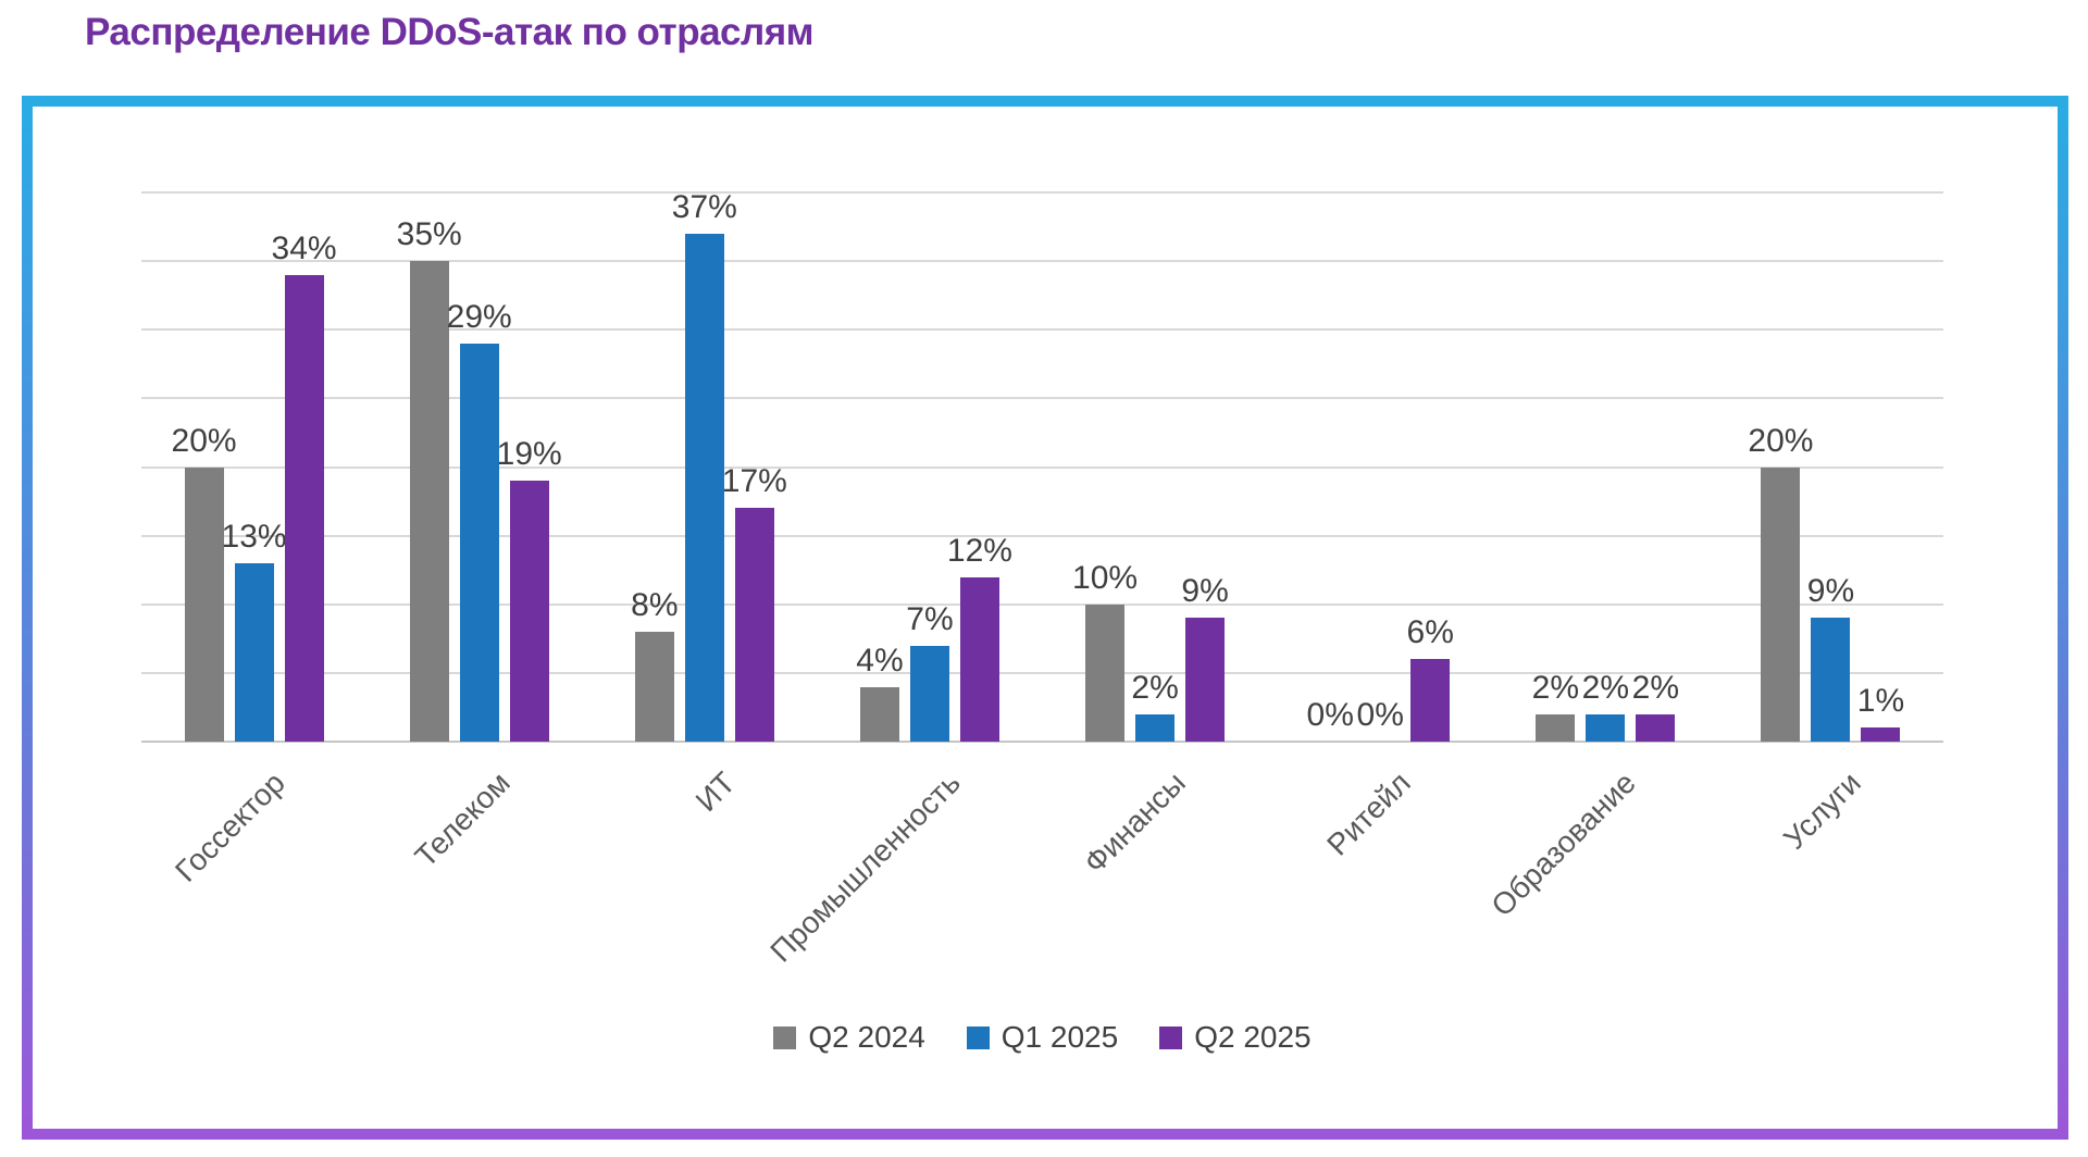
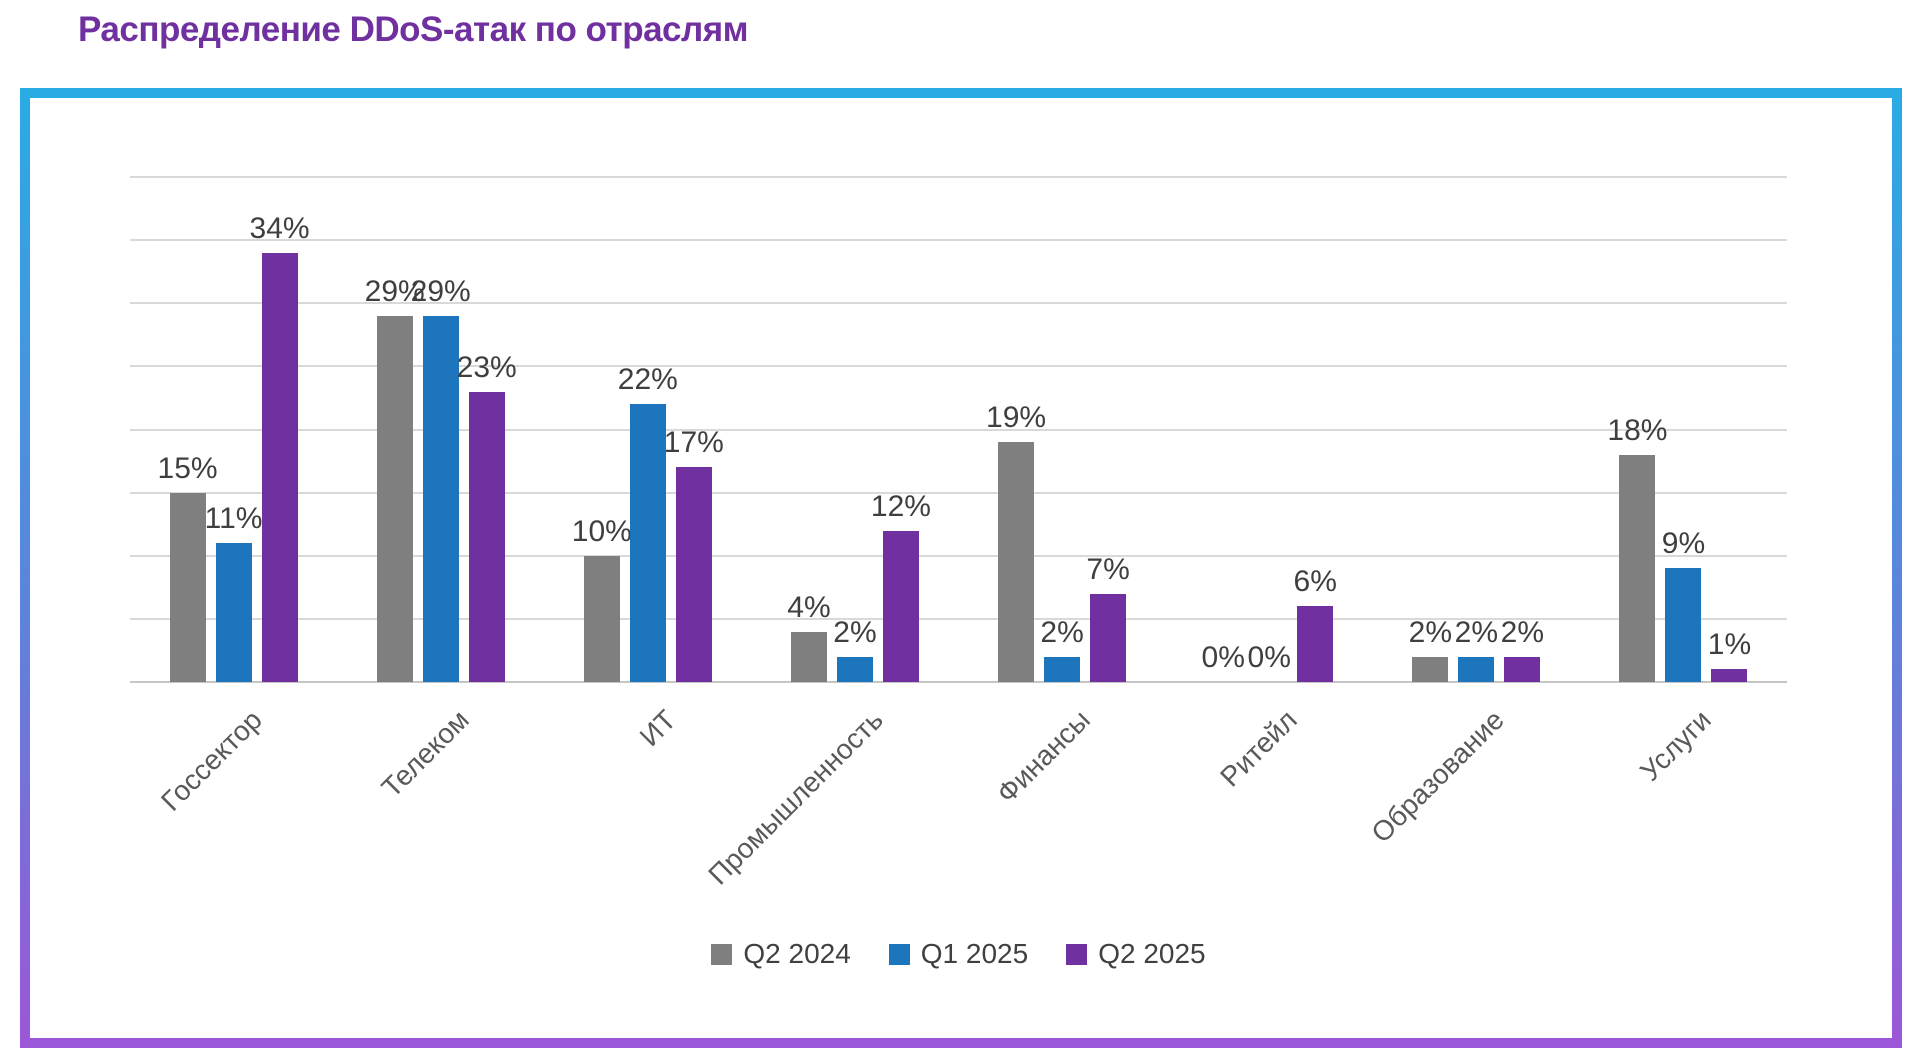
Q2 2024/Госсектор: 20% -> 15%
Q1 2025/Госсектор: 13% -> 11%
Q2 2024/Телеком: 35% -> 29%
Q2 2025/Телеком: 19% -> 23%
Q2 2024/ИТ: 8% -> 10%
Q1 2025/ИТ: 37% -> 22%
Q1 2025/Промышленность: 7% -> 2%
Q2 2024/Финансы: 10% -> 19%
Q2 2025/Финансы: 9% -> 7%
Q2 2024/Услуги: 20% -> 18%
